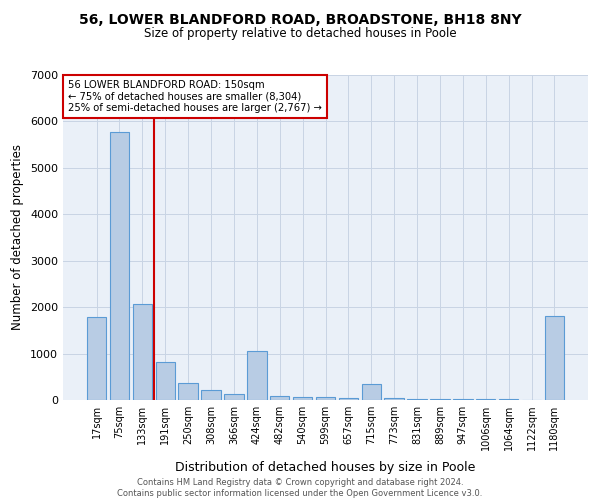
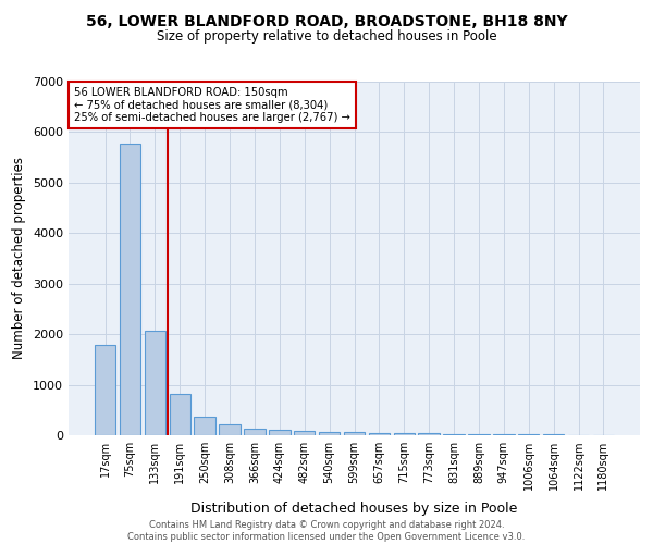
424sqm: 1050 -> 100
715sqm: 350 -> 40
1180sqm: 1800 -> 10
